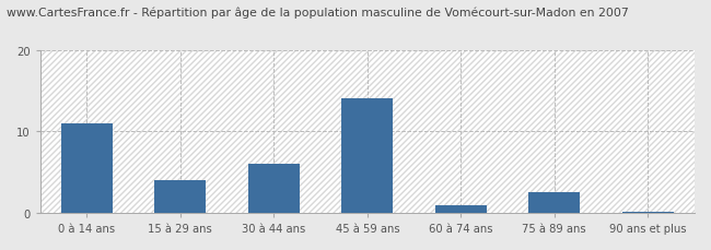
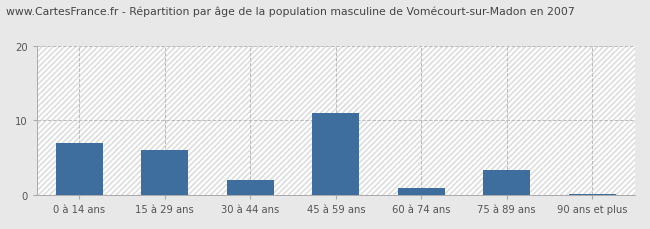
0 à 14 ans: 11.0 -> 7.0
15 à 29 ans: 4.0 -> 6.0
30 à 44 ans: 6.0 -> 2.0
45 à 59 ans: 14.0 -> 11.0
75 à 89 ans: 2.5 -> 3.4
